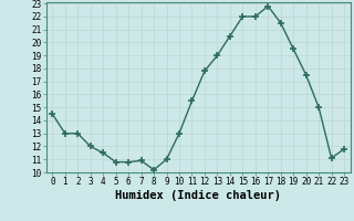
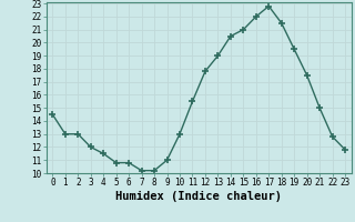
7: 10.9 -> 10.2
15: 22.0 -> 21.0
22: 11.1 -> 12.8
